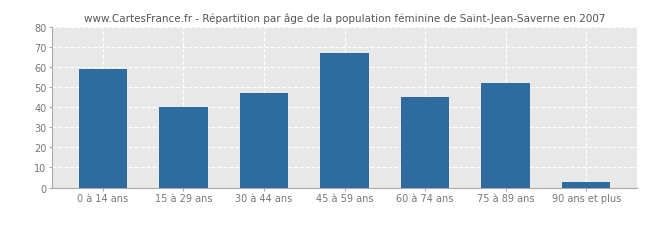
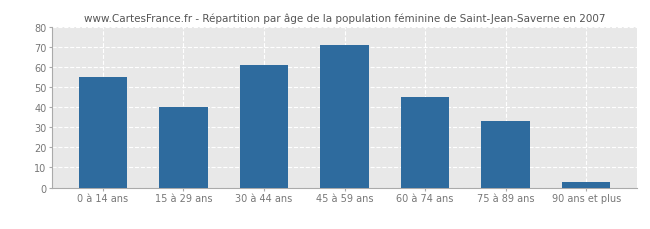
0 à 14 ans: 59 -> 55
30 à 44 ans: 47 -> 61
45 à 59 ans: 67 -> 71
75 à 89 ans: 52 -> 33
